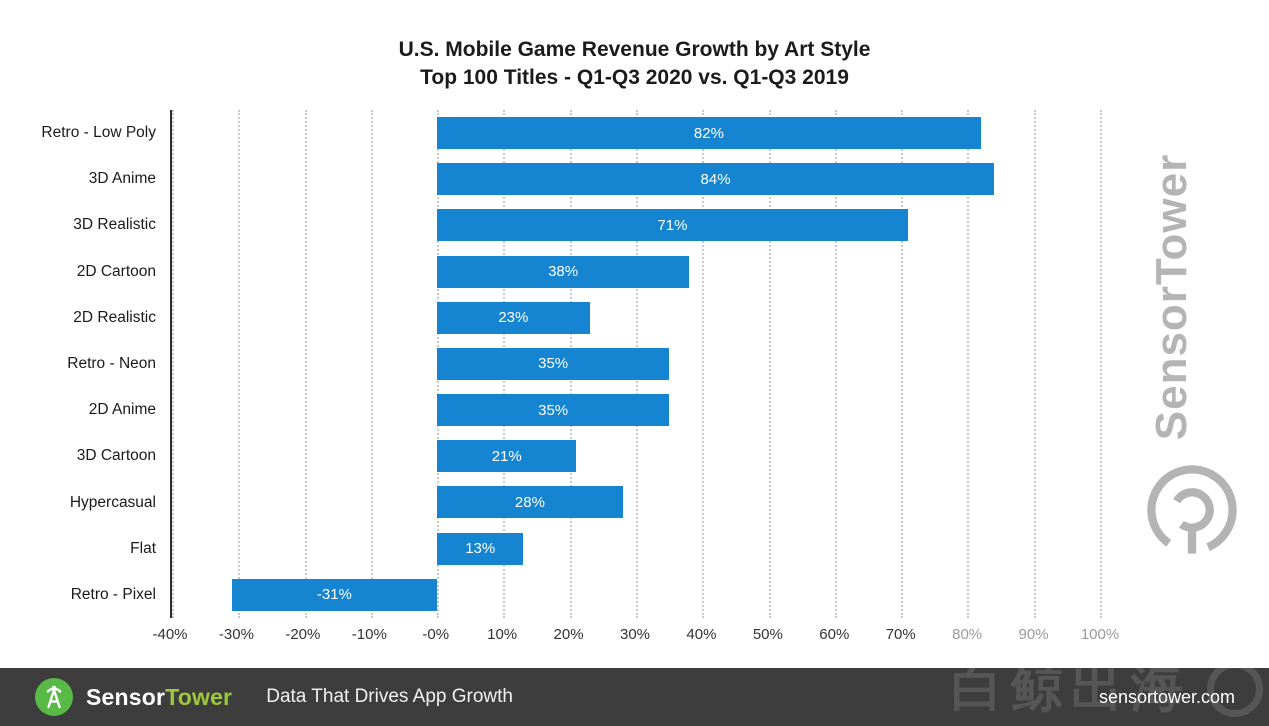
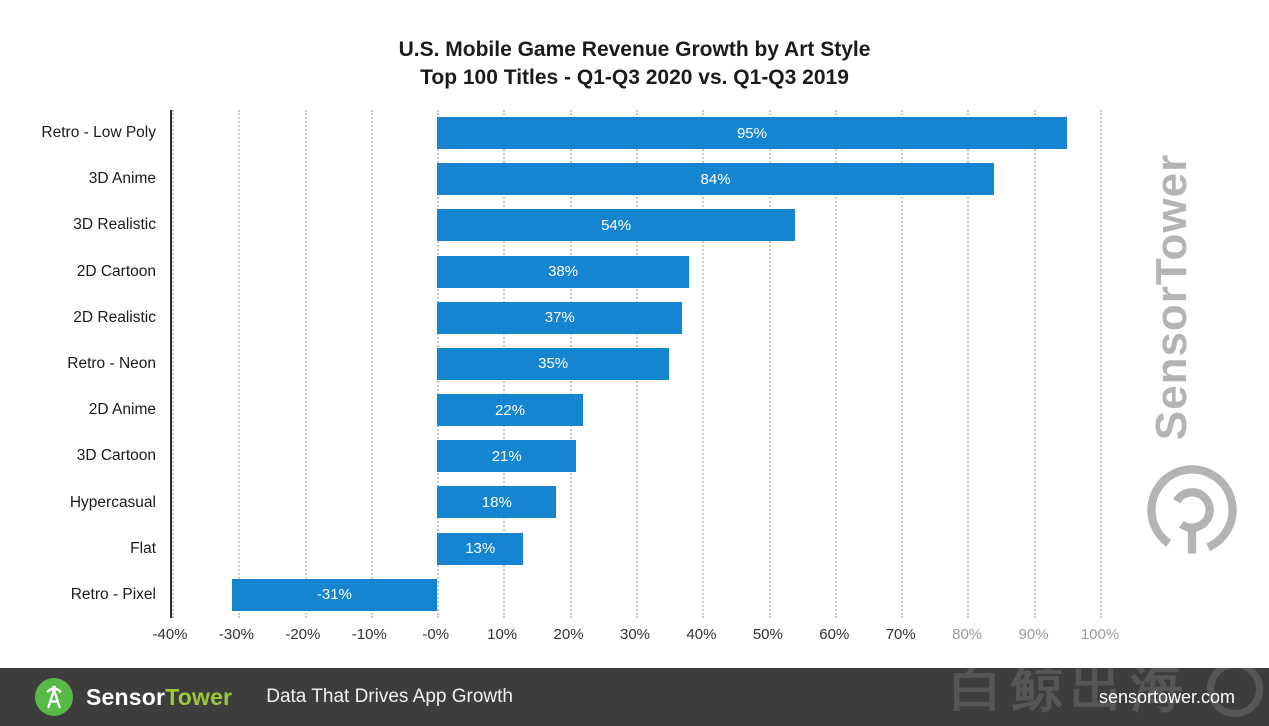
Retro - Low Poly: 82% -> 95%
3D Realistic: 71% -> 54%
2D Realistic: 23% -> 37%
2D Anime: 35% -> 22%
Hypercasual: 28% -> 18%
